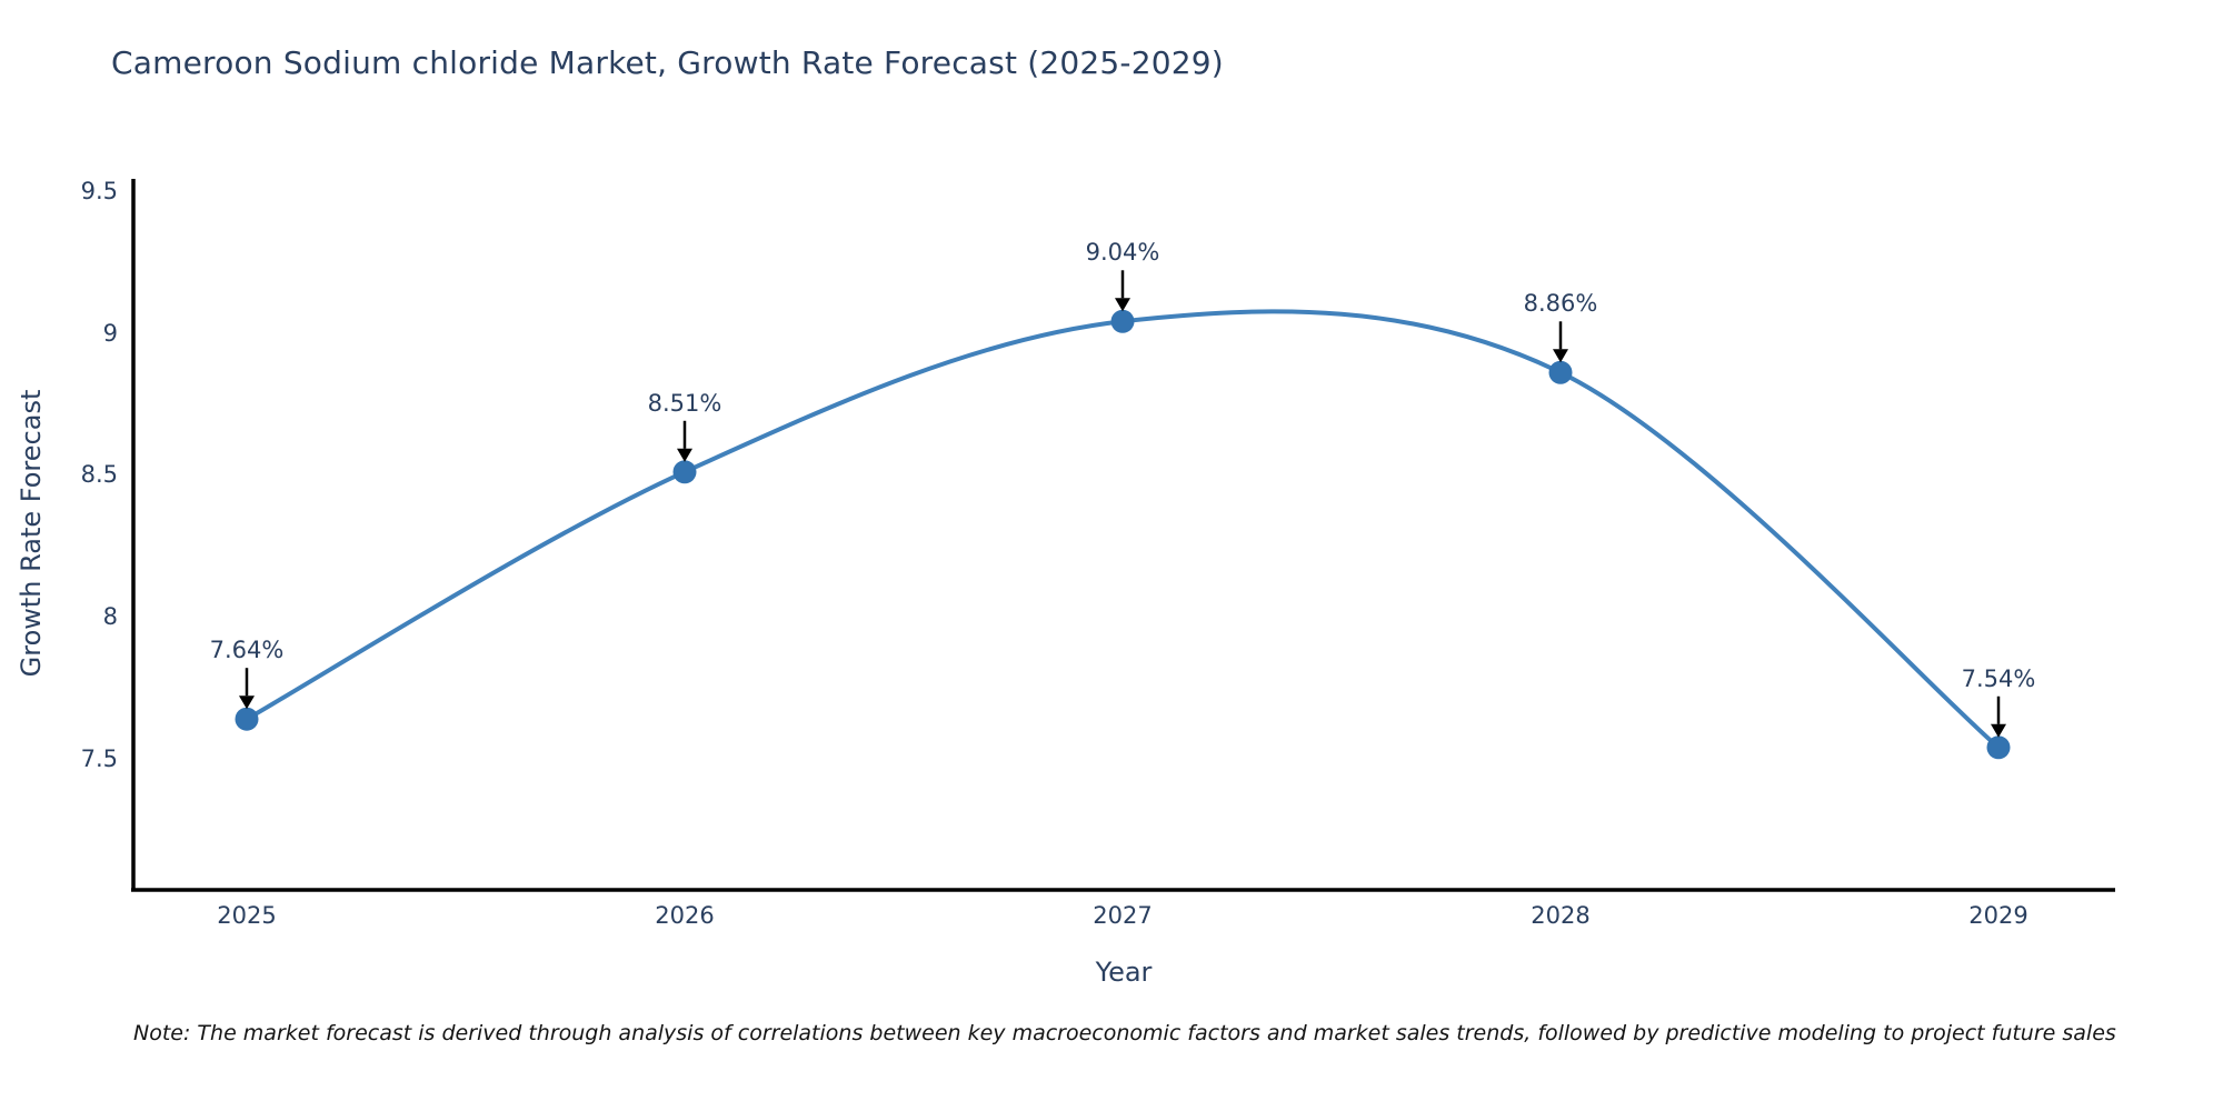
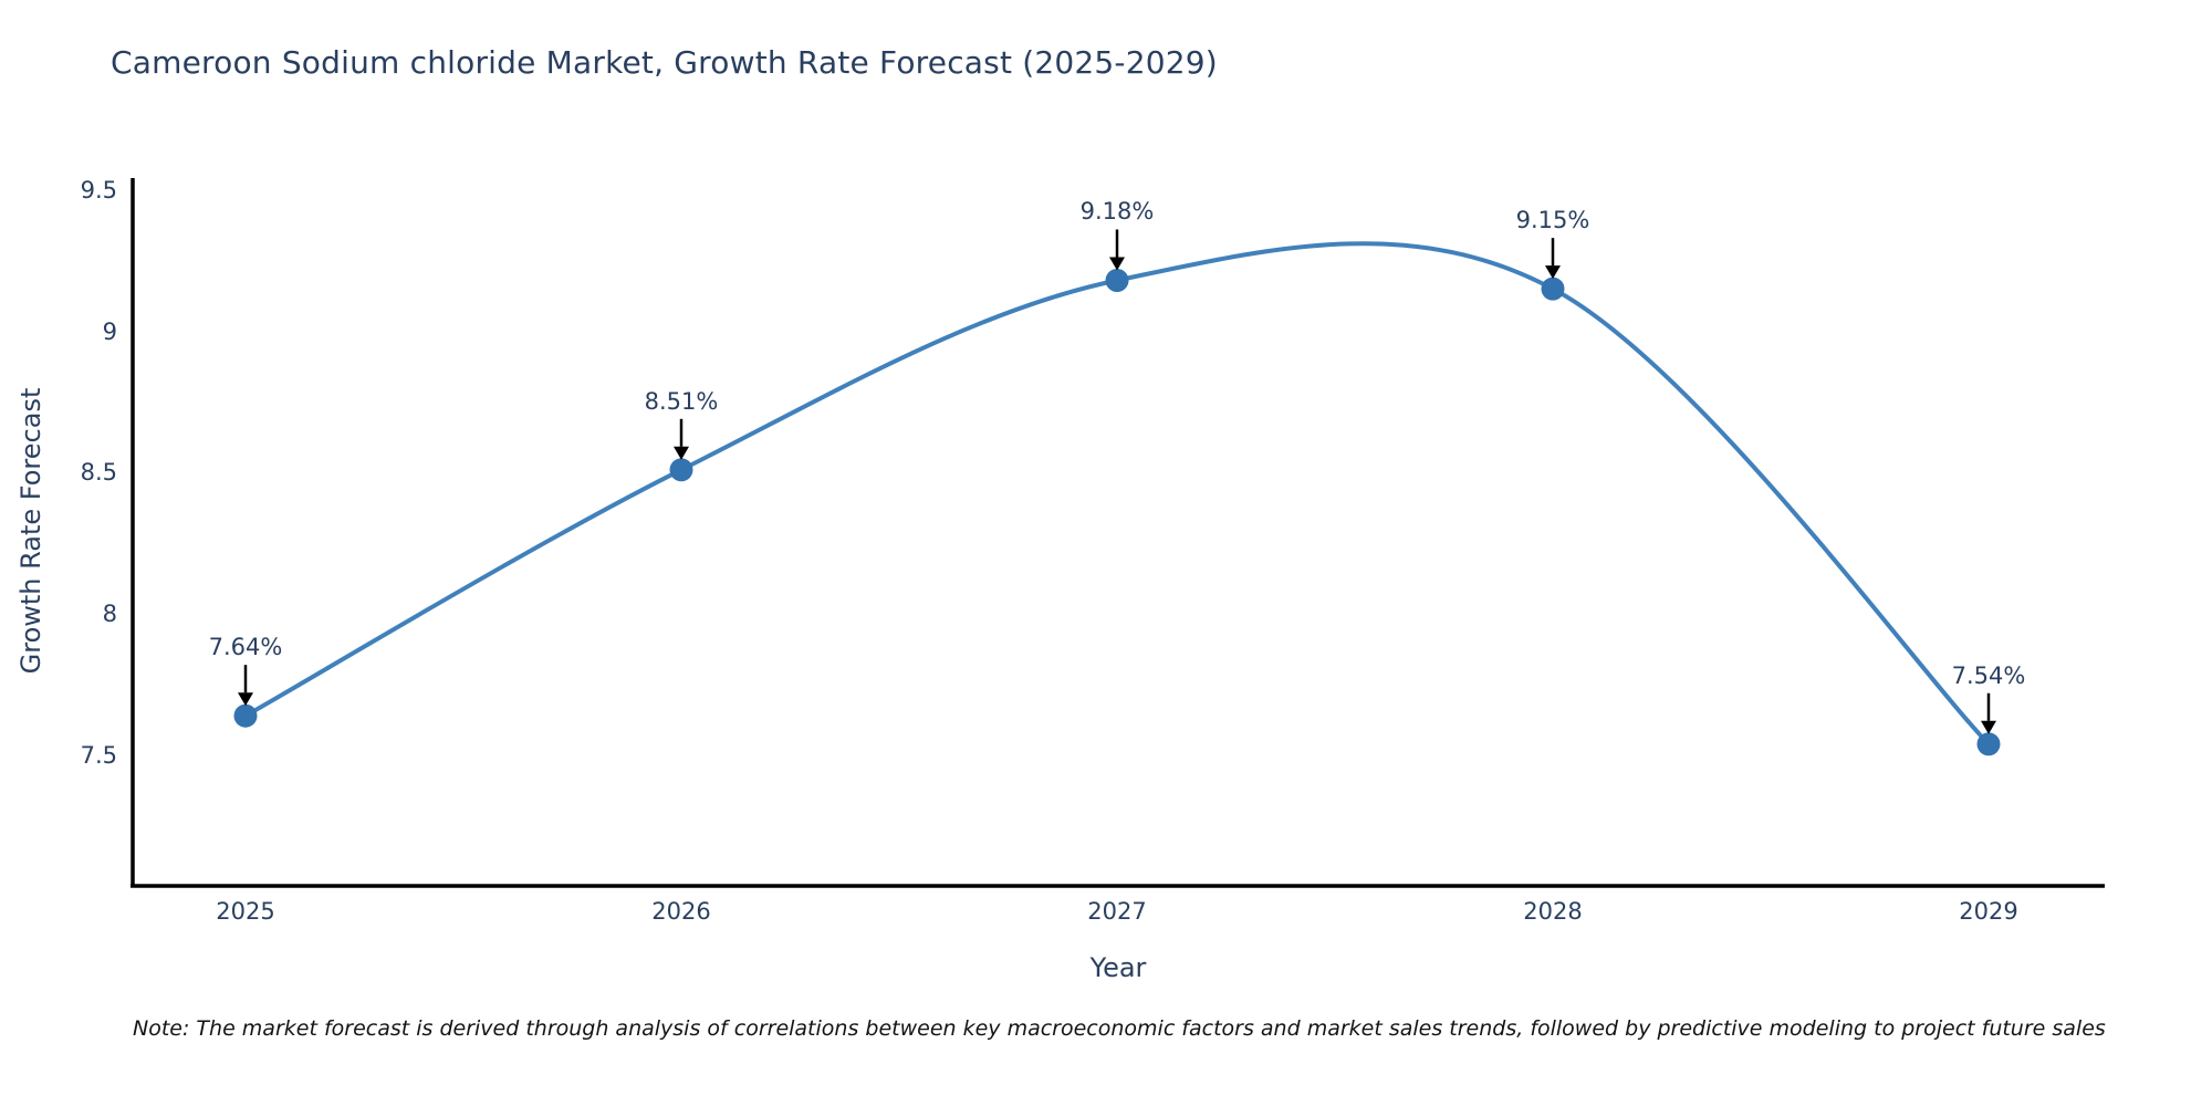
2027: 9.04% -> 9.18%
2028: 8.86% -> 9.15%
